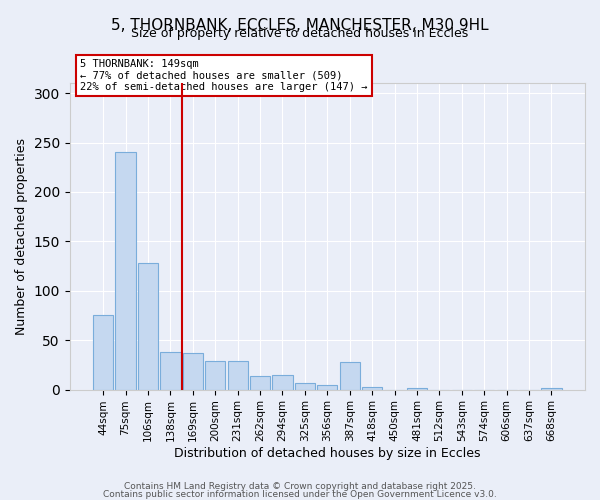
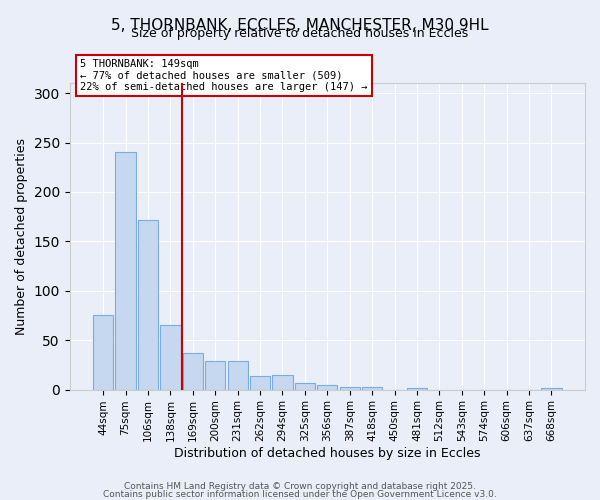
106sqm: 128 -> 172
138sqm: 38 -> 65
387sqm: 28 -> 3
